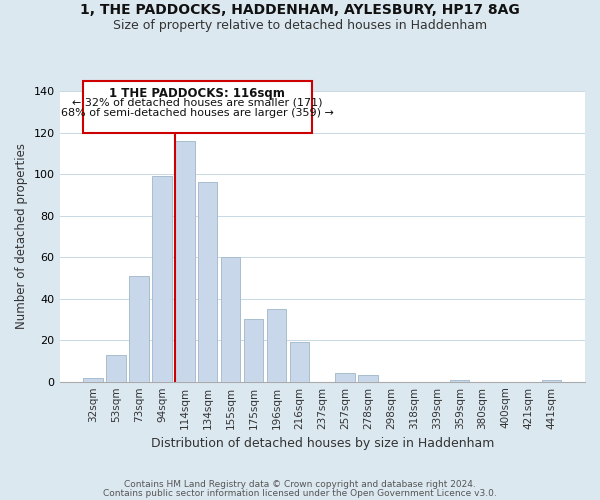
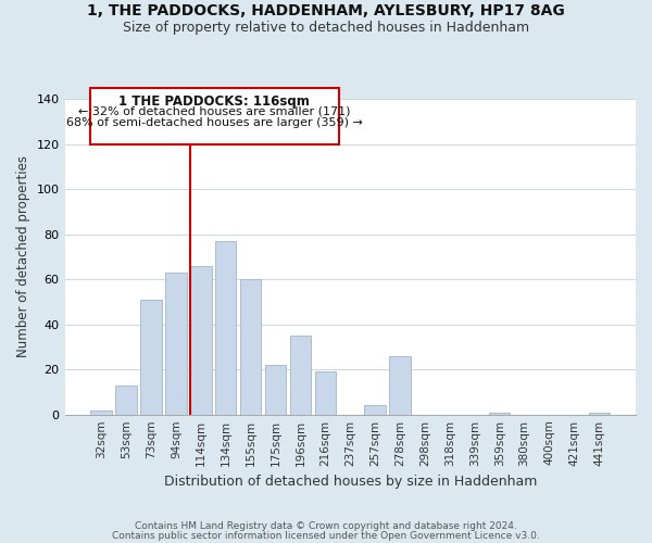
94sqm: 99 -> 63
114sqm: 116 -> 66
134sqm: 96 -> 77
175sqm: 30 -> 22
278sqm: 3 -> 26
